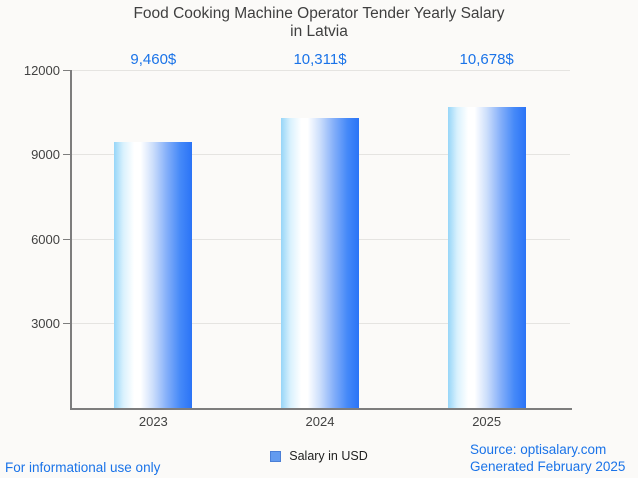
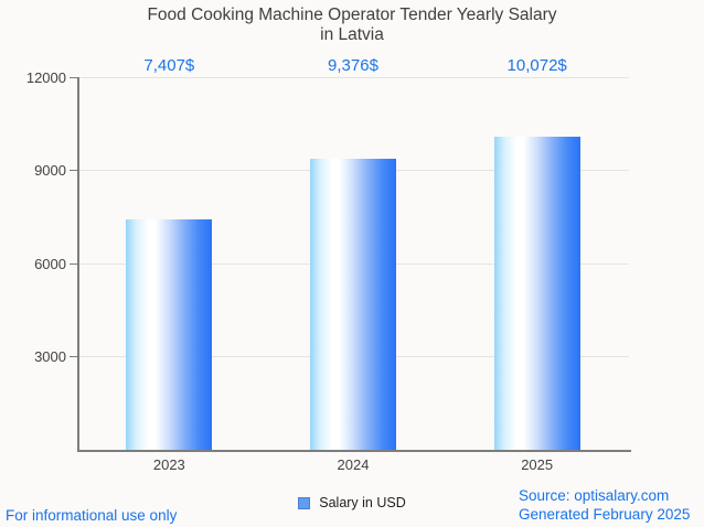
2023: 9,460 -> 7,407
2024: 10,311 -> 9,376
2025: 10,678 -> 10,072
